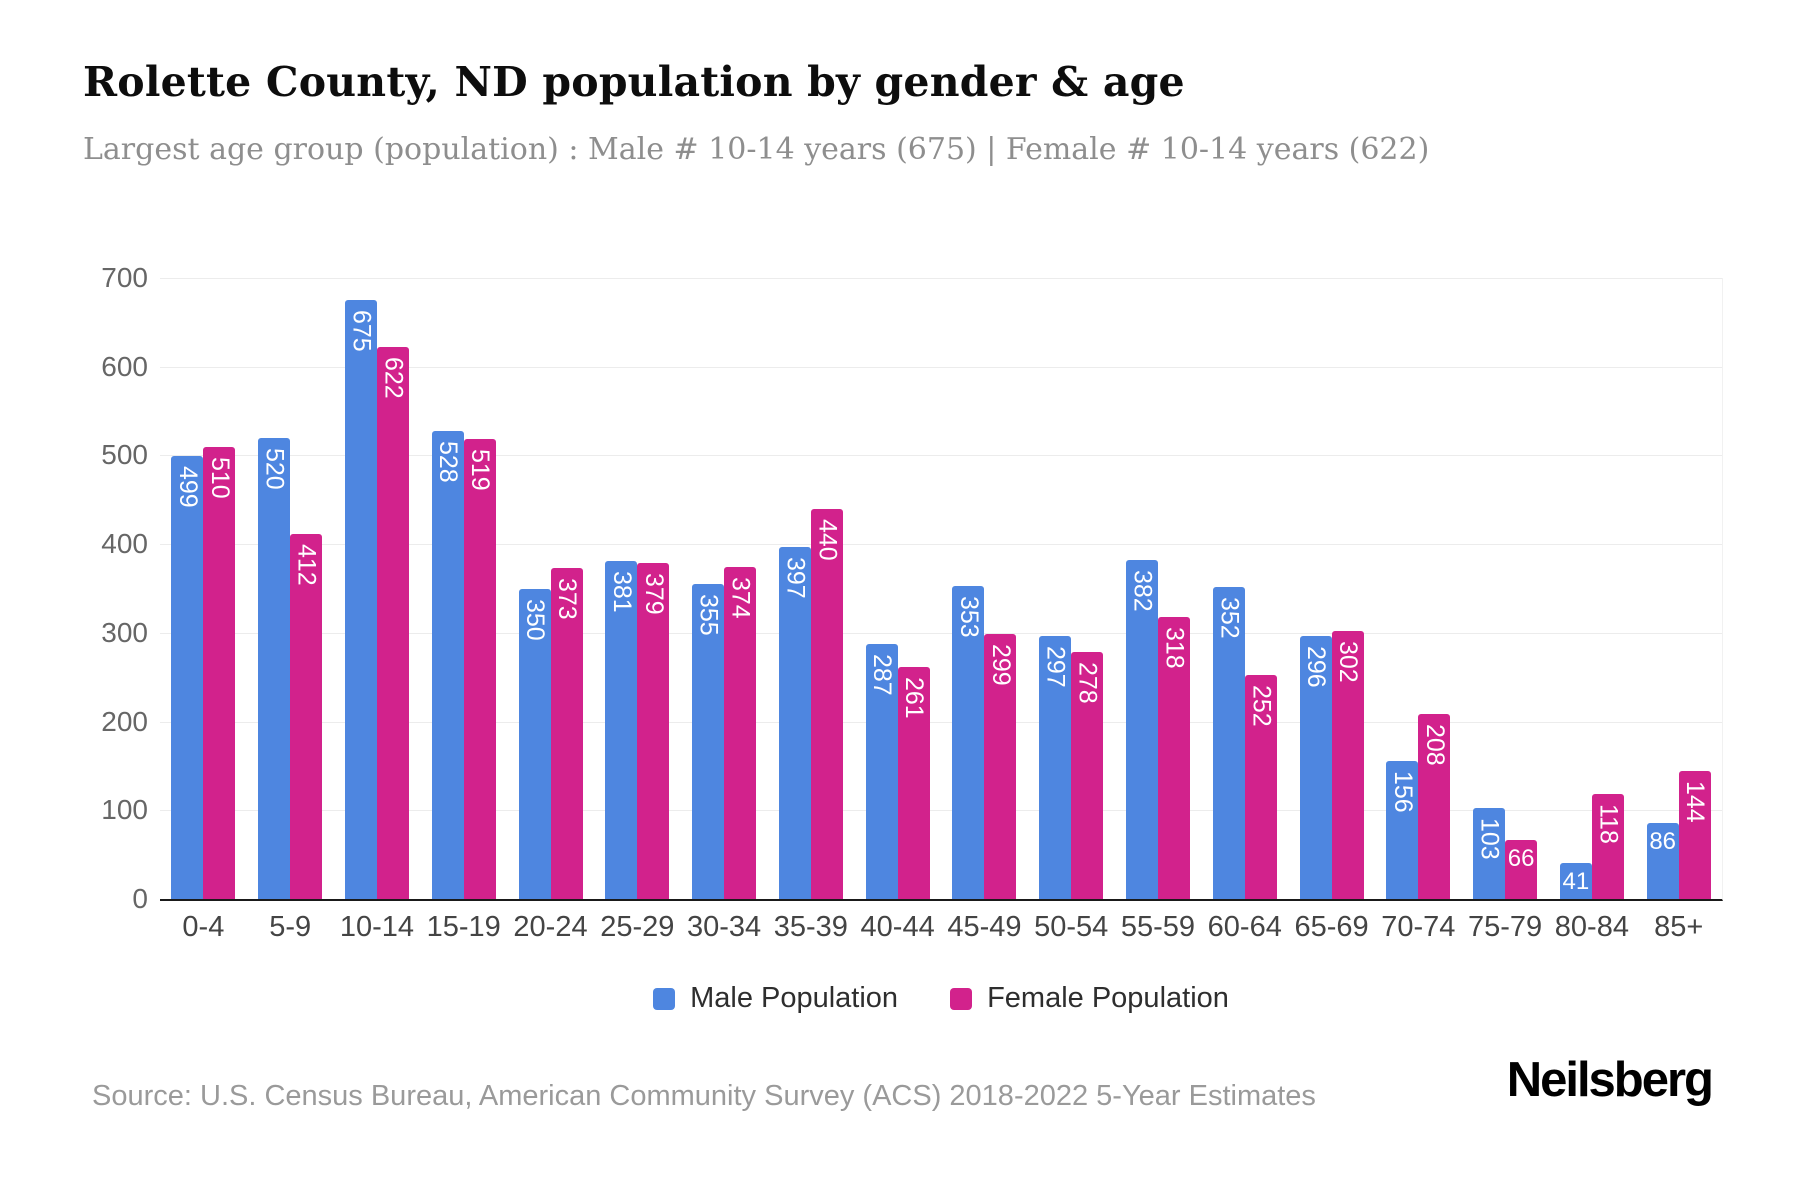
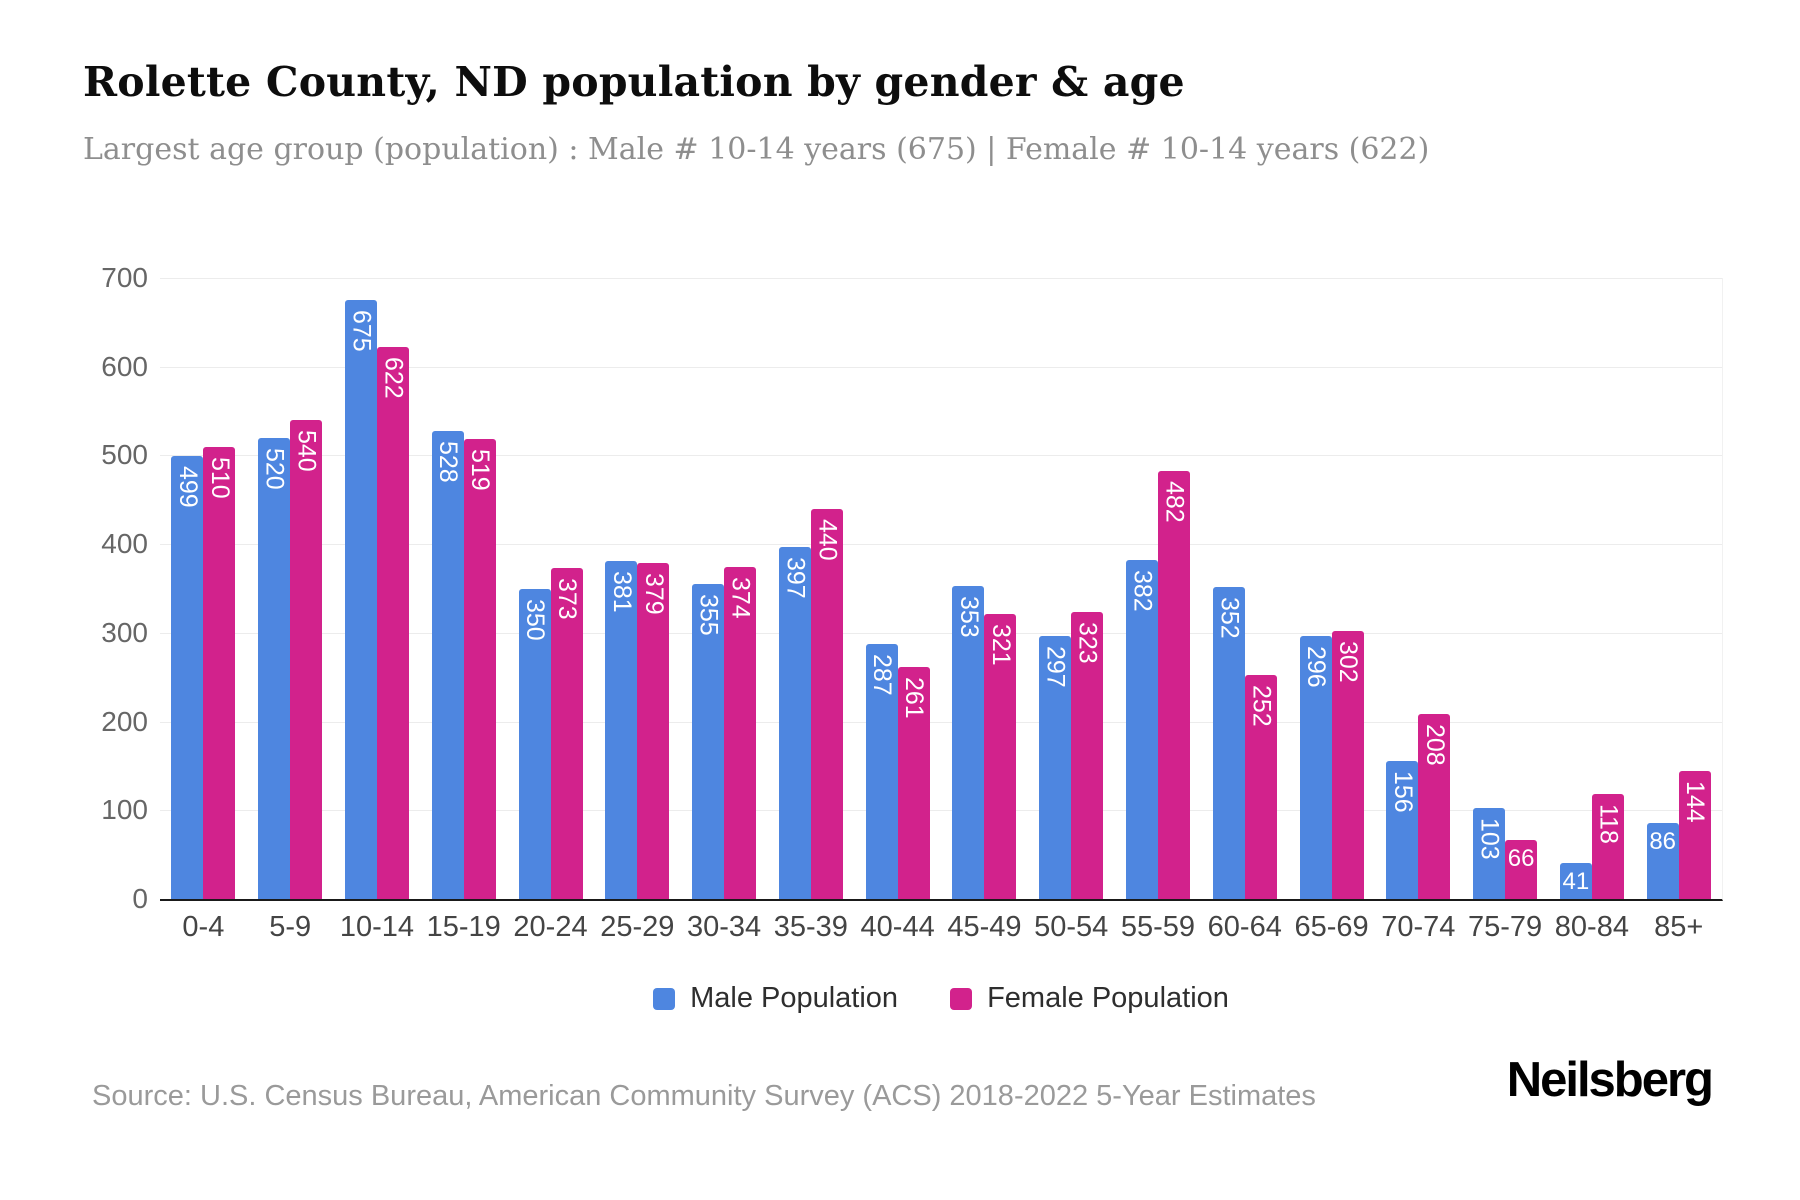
Female Population/5-9: 412 -> 540
Female Population/45-49: 299 -> 321
Female Population/50-54: 278 -> 323
Female Population/55-59: 318 -> 482
